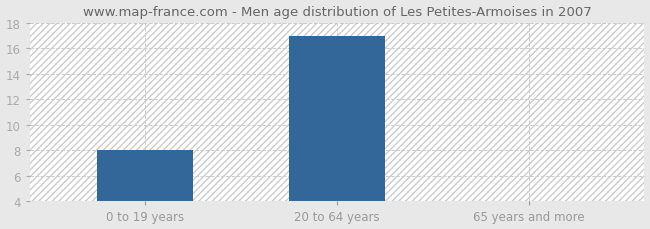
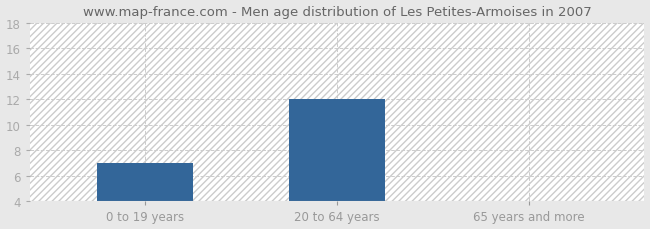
0 to 19 years: 8 -> 7
20 to 64 years: 17 -> 12
